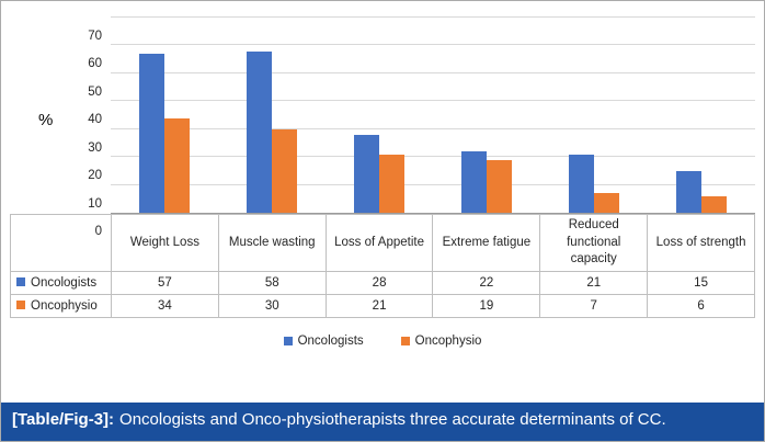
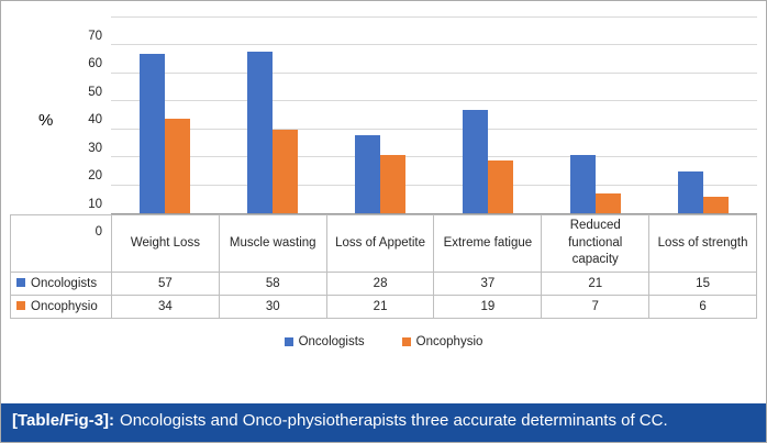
Oncologists/Extreme fatigue: 22 -> 37
